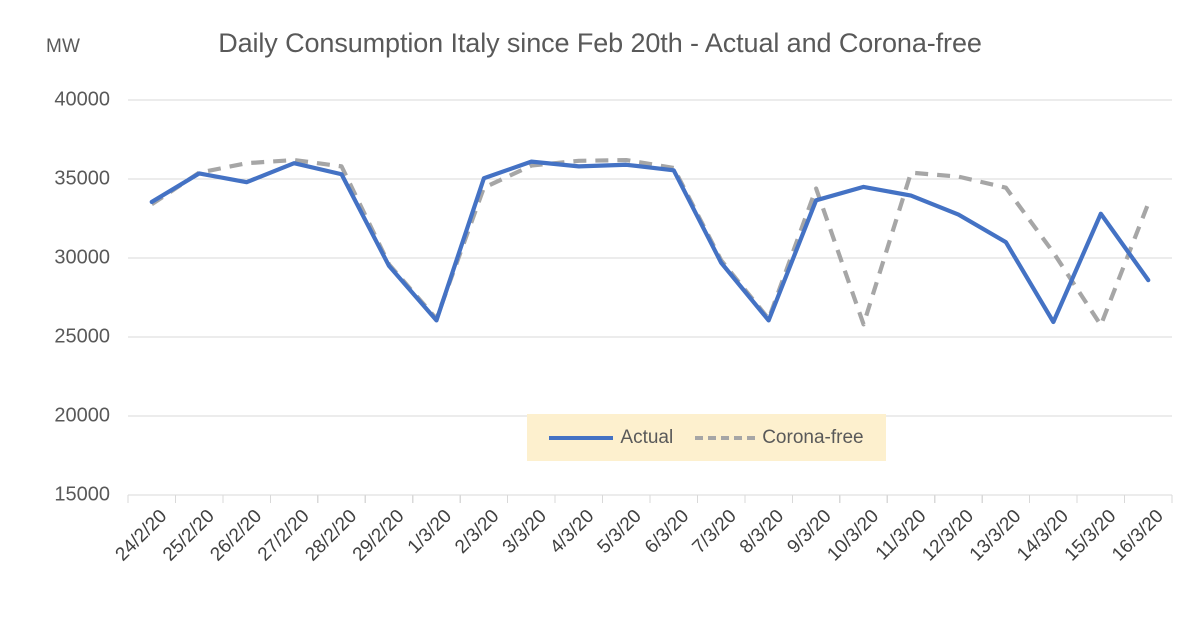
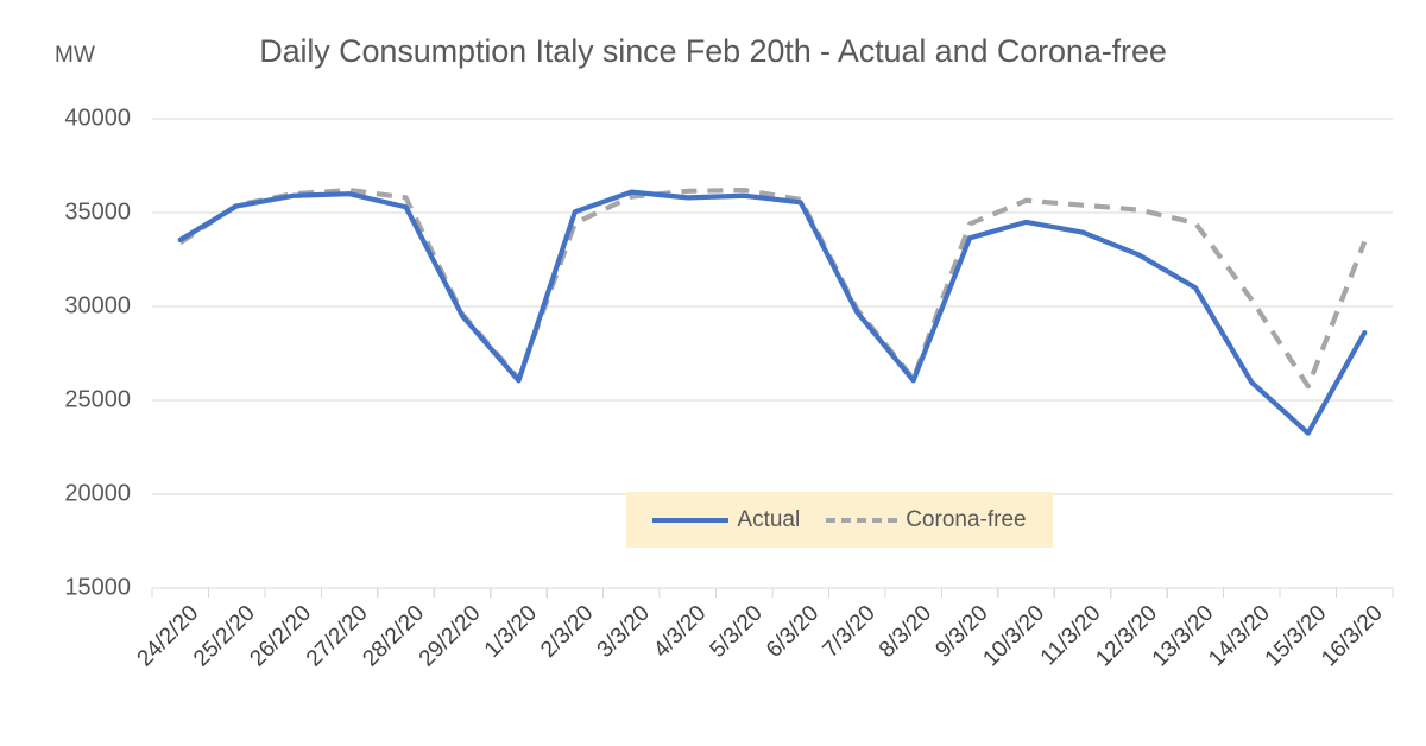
Actual/26/2/20: 34800 -> 35900
Corona-free/10/3/20: 25800 -> 35600
Actual/15/3/20: 32800 -> 23200
